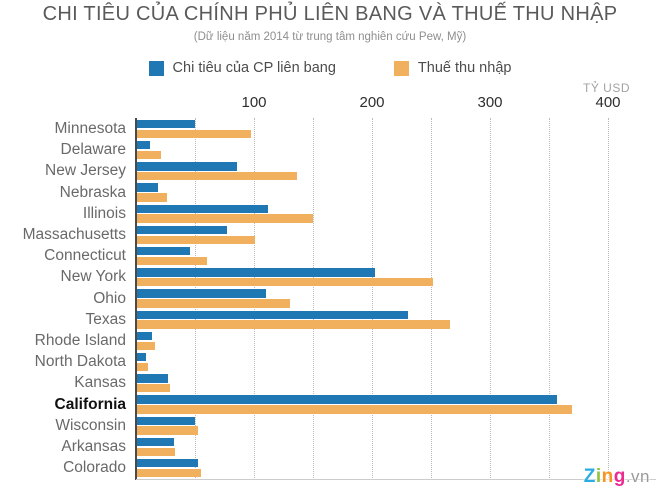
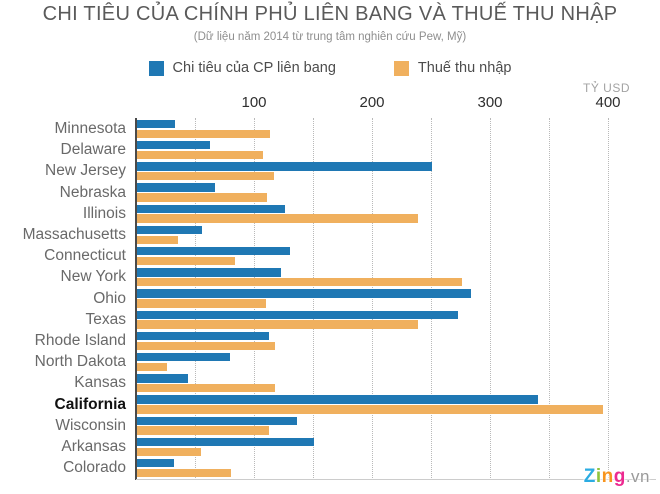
Chi tiêu của CP liên bang/Minnesota: 49 -> 32
Thuế thu nhập/Minnesota: 97 -> 113
Chi tiêu của CP liên bang/Delaware: 11 -> 62
Thuế thu nhập/Delaware: 20 -> 107
Chi tiêu của CP liên bang/New Jersey: 85 -> 250
Thuế thu nhập/New Jersey: 136 -> 116
Chi tiêu của CP liên bang/Nebraska: 18 -> 66
Thuế thu nhập/Nebraska: 25 -> 110
Chi tiêu của CP liên bang/Illinois: 111 -> 125
Thuế thu nhập/Illinois: 149 -> 238
Chi tiêu của CP liên bang/Massachusetts: 76 -> 55
Thuế thu nhập/Massachusetts: 100 -> 35
Chi tiêu của CP liên bang/Connecticut: 45 -> 130
Thuế thu nhập/Connecticut: 59 -> 83
Chi tiêu của CP liên bang/New York: 202 -> 122
Thuế thu nhập/New York: 251 -> 275
Chi tiêu của CP liên bang/Ohio: 109 -> 283
Thuế thu nhập/Ohio: 130 -> 109
Chi tiêu của CP liên bang/Texas: 230 -> 272
Thuế thu nhập/Texas: 265 -> 238
Chi tiêu của CP liên bang/Rhode Island: 13 -> 112
Thuế thu nhập/Rhode Island: 15 -> 117
Chi tiêu của CP liên bang/North Dakota: 8 -> 79
Thuế thu nhập/North Dakota: 9 -> 25
Chi tiêu của CP liên bang/Kansas: 26 -> 43
Thuế thu nhập/Kansas: 28 -> 117
Chi tiêu của CP liên bang/California: 356 -> 340
Thuế thu nhập/California: 369 -> 395
Chi tiêu của CP liên bang/Wisconsin: 49 -> 136
Thuế thu nhập/Wisconsin: 52 -> 112
Chi tiêu của CP liên bang/Arkansas: 31 -> 150
Thuế thu nhập/Arkansas: 32 -> 54
Chi tiêu của CP liên bang/Colorado: 52 -> 31
Thuế thu nhập/Colorado: 54 -> 80
